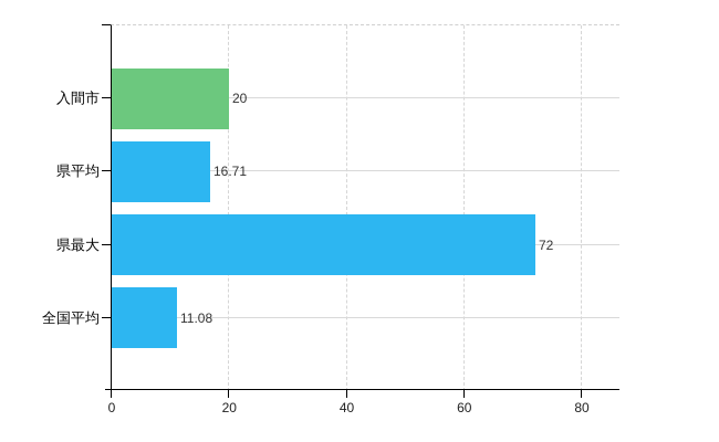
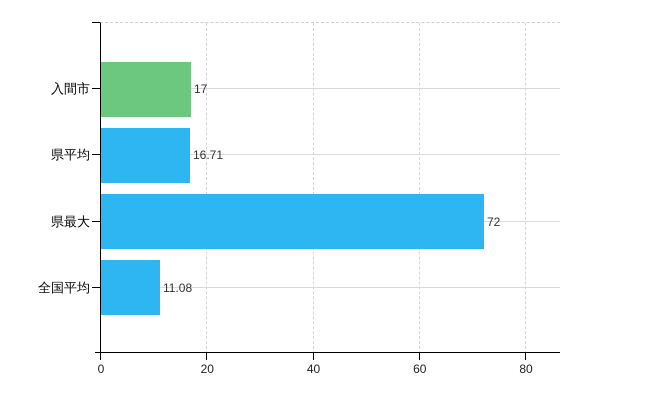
入間市: 20 -> 17
